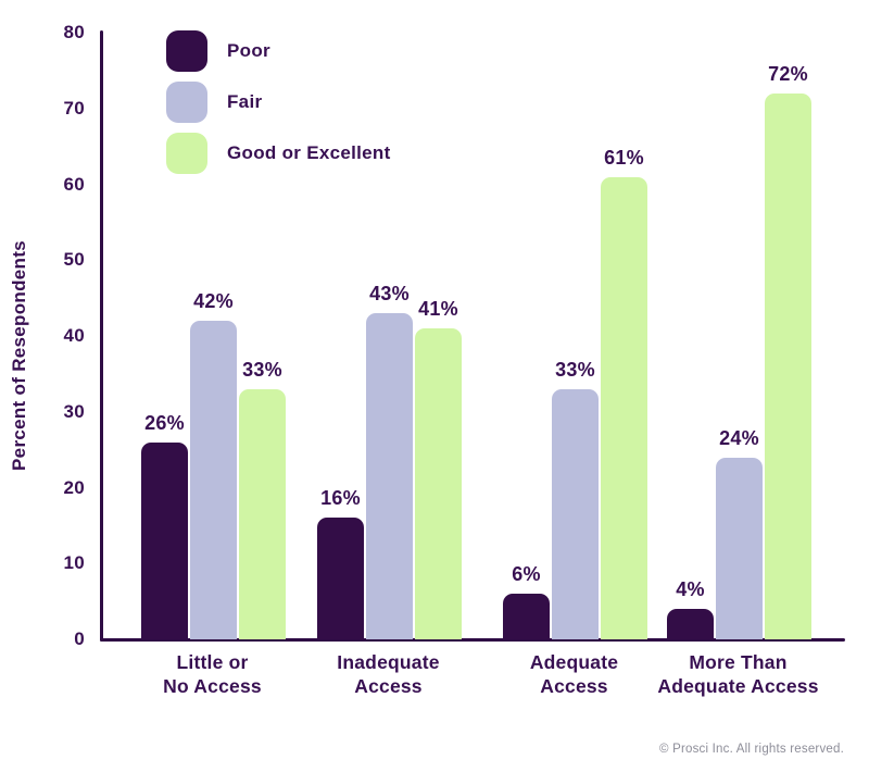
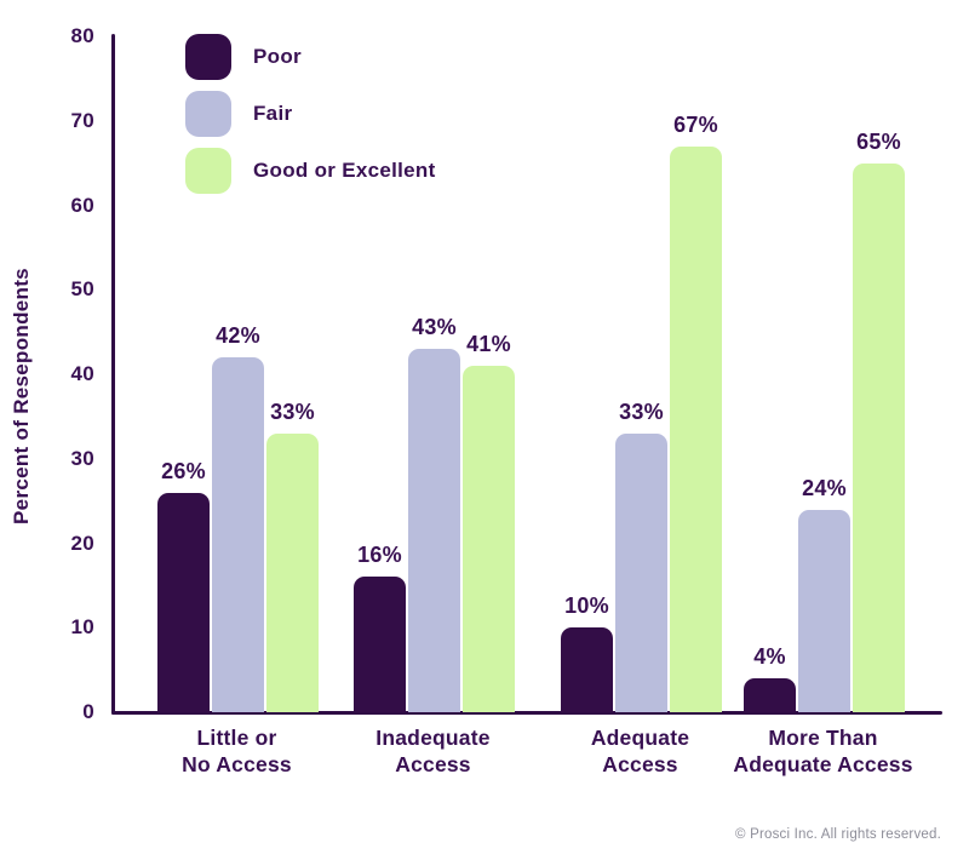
Poor/Adequate Access: 6% -> 10%
Good or Excellent/Adequate Access: 61% -> 67%
Good or Excellent/More Than Adequate Access: 72% -> 65%
